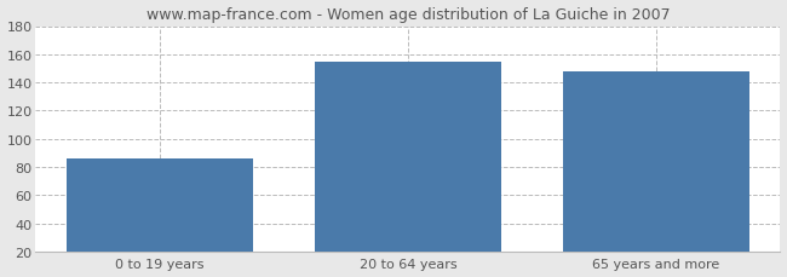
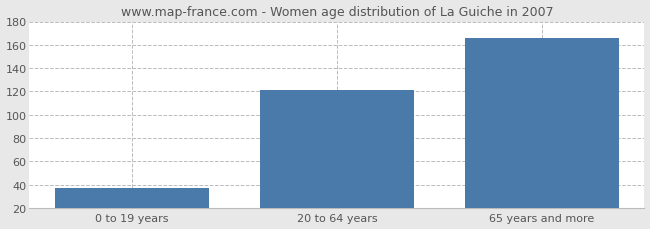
0 to 19 years: 86 -> 37
20 to 64 years: 155 -> 121
65 years and more: 148 -> 166
